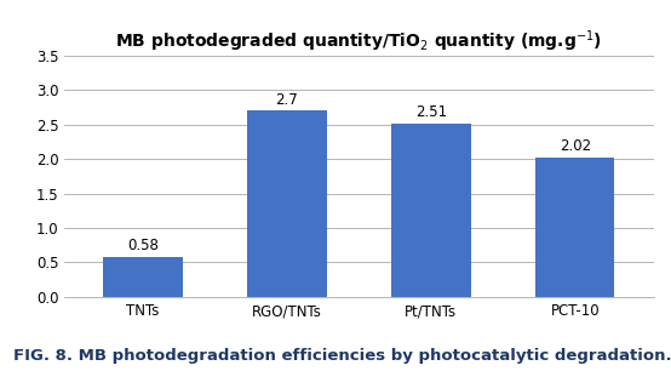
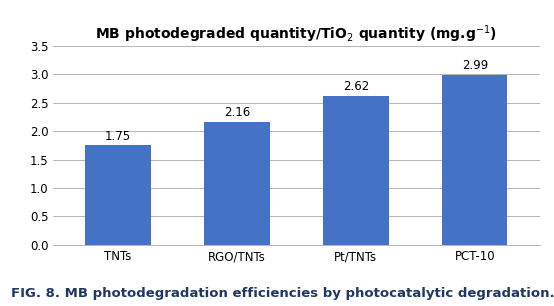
TNTs: 0.58 -> 1.75
RGO/TNTs: 2.7 -> 2.16
Pt/TNTs: 2.51 -> 2.62
PCT-10: 2.02 -> 2.99
